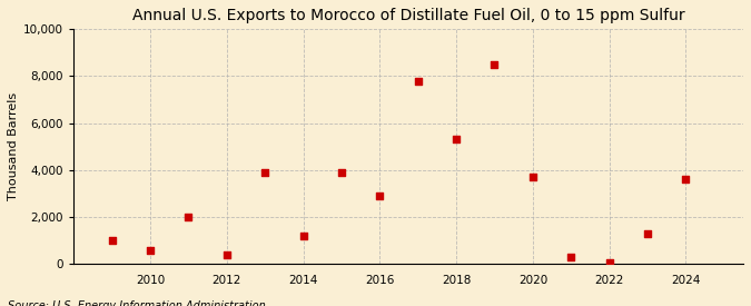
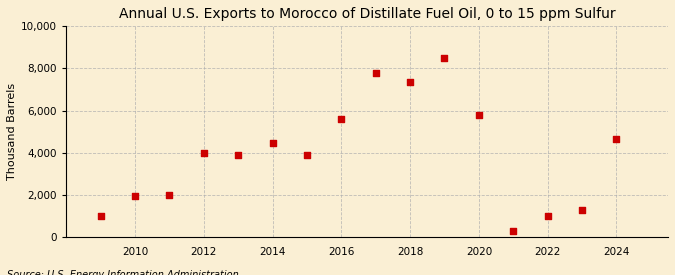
2010: 600 -> 1,950
2012: 400 -> 4,000
2014: 1,200 -> 4,450
2016: 2,900 -> 5,600
2018: 5,300 -> 7,350
2020: 3,700 -> 5,800
2022: 50 -> 1,000
2024: 3,600 -> 4,650
